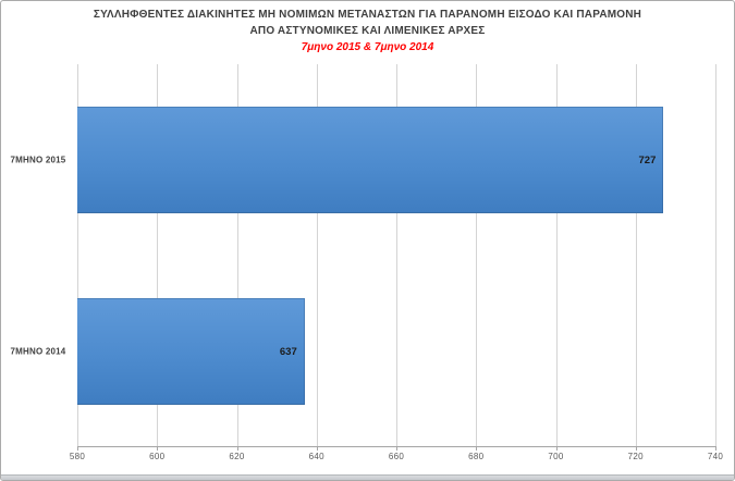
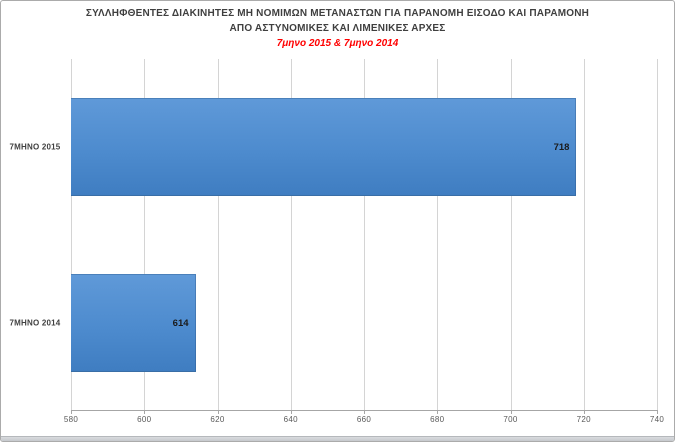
7ΜΗΝΟ 2015: 727 -> 718
7ΜΗΝΟ 2014: 637 -> 614
